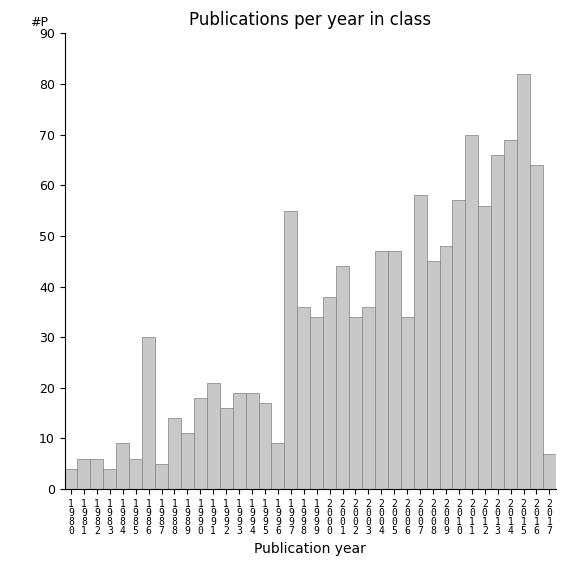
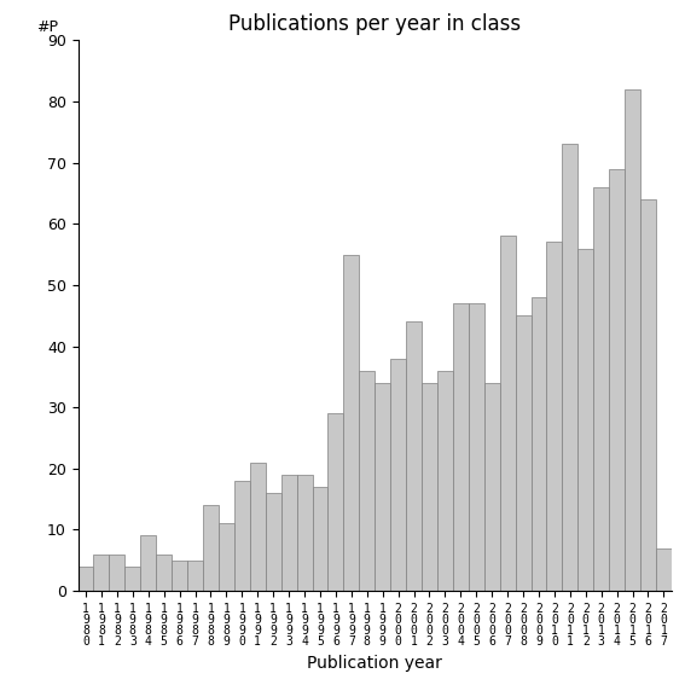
1 9 8 6: 30 -> 5
1 9 9 6: 9 -> 29
2 0 1 1: 70 -> 73
